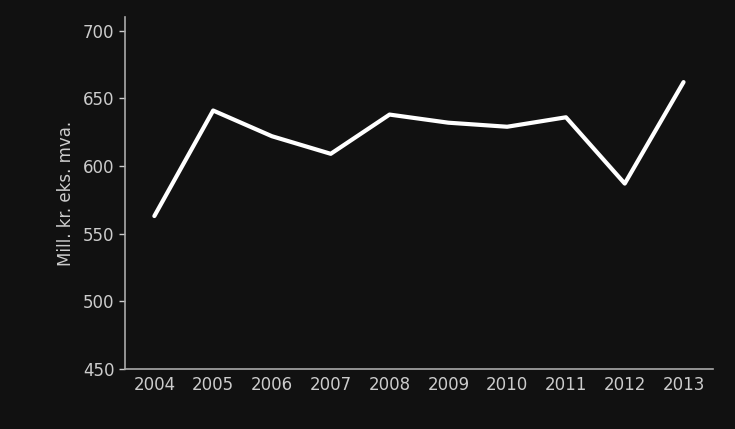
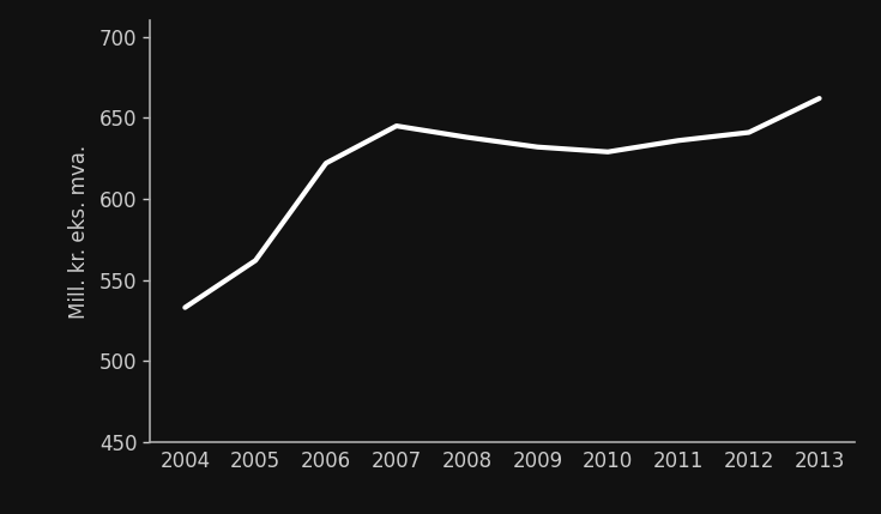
2004: 563 -> 533
2005: 641 -> 562
2007: 609 -> 645
2012: 587 -> 641
